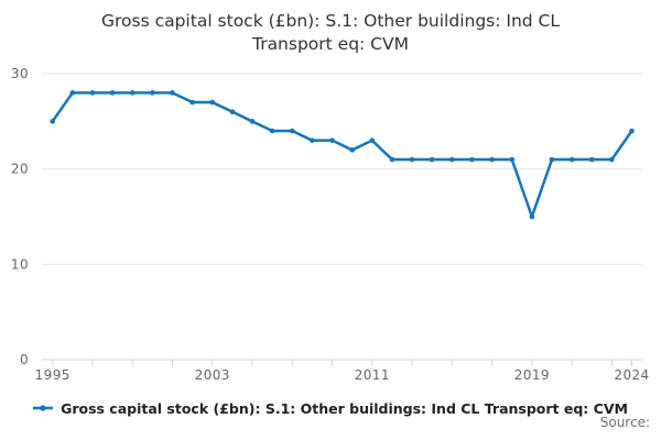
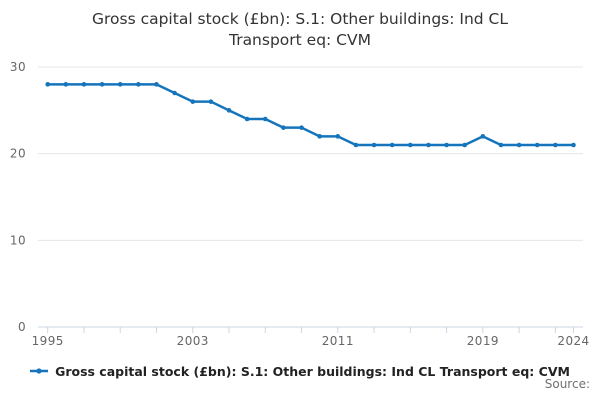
1995: 25 -> 28
2003: 27 -> 26
2011: 23 -> 22
2019: 15 -> 22
2024: 24 -> 21
